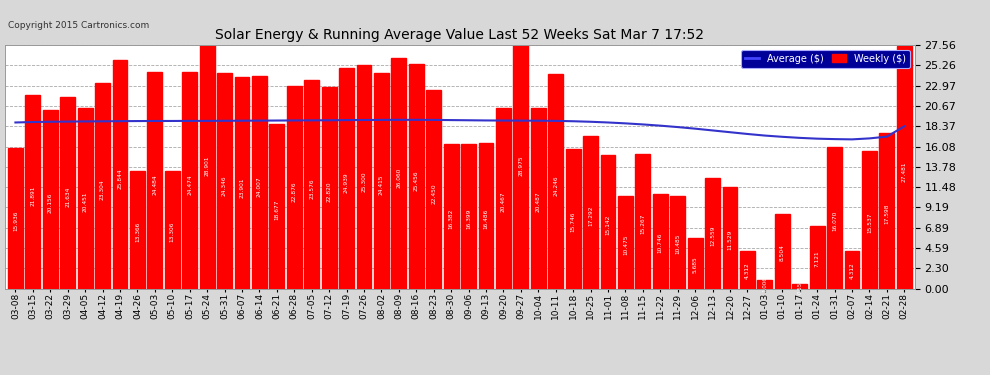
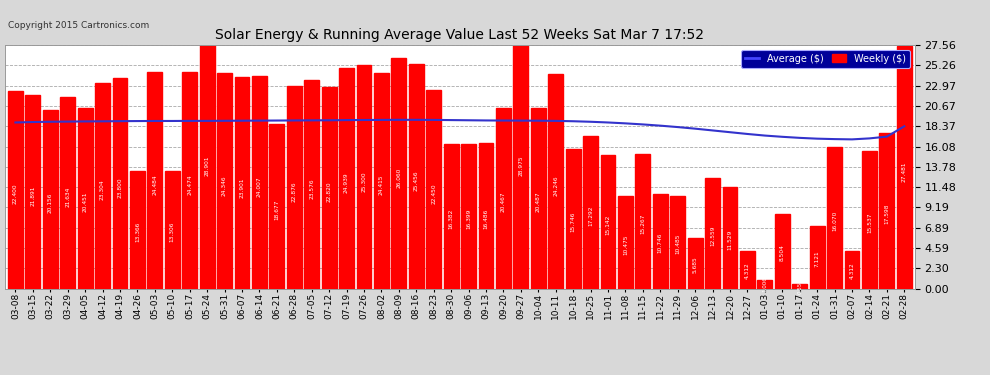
Weekly ($)/03-08: 15.9 -> 22.4
Weekly ($)/04-19: 25.8 -> 23.8
